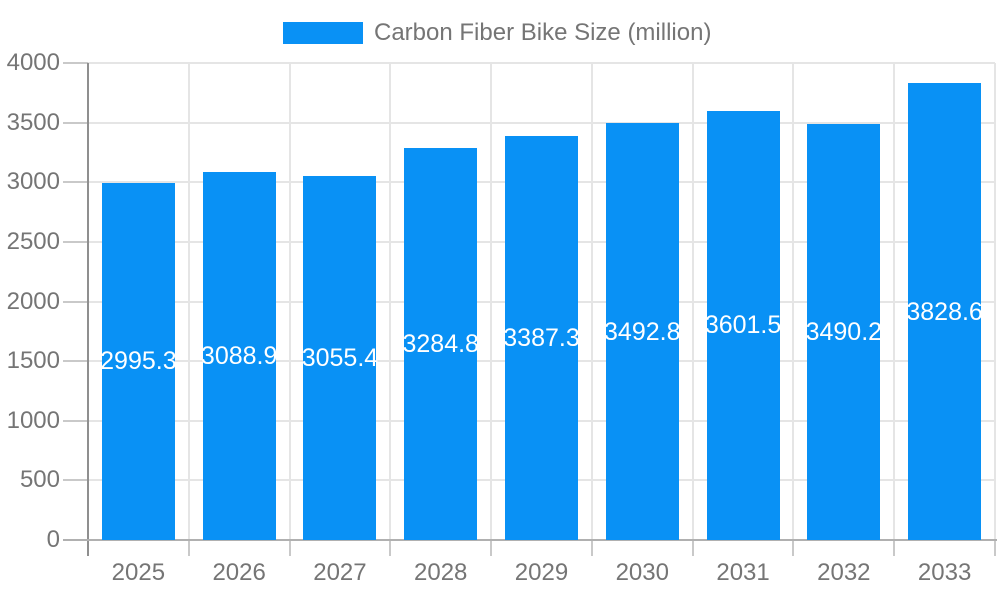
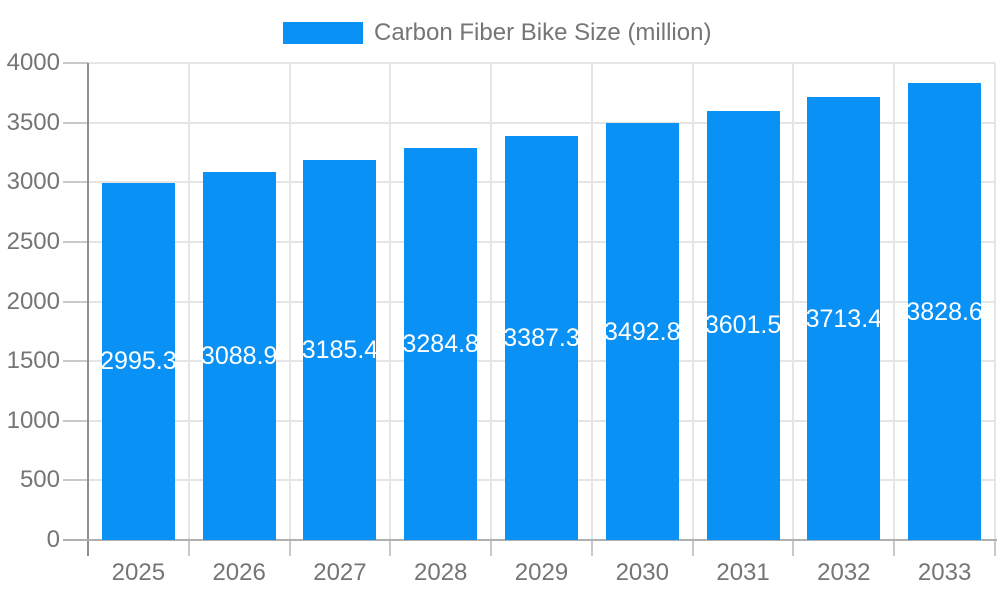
2027: 3055.4 -> 3185.4
2032: 3490.2 -> 3713.4
